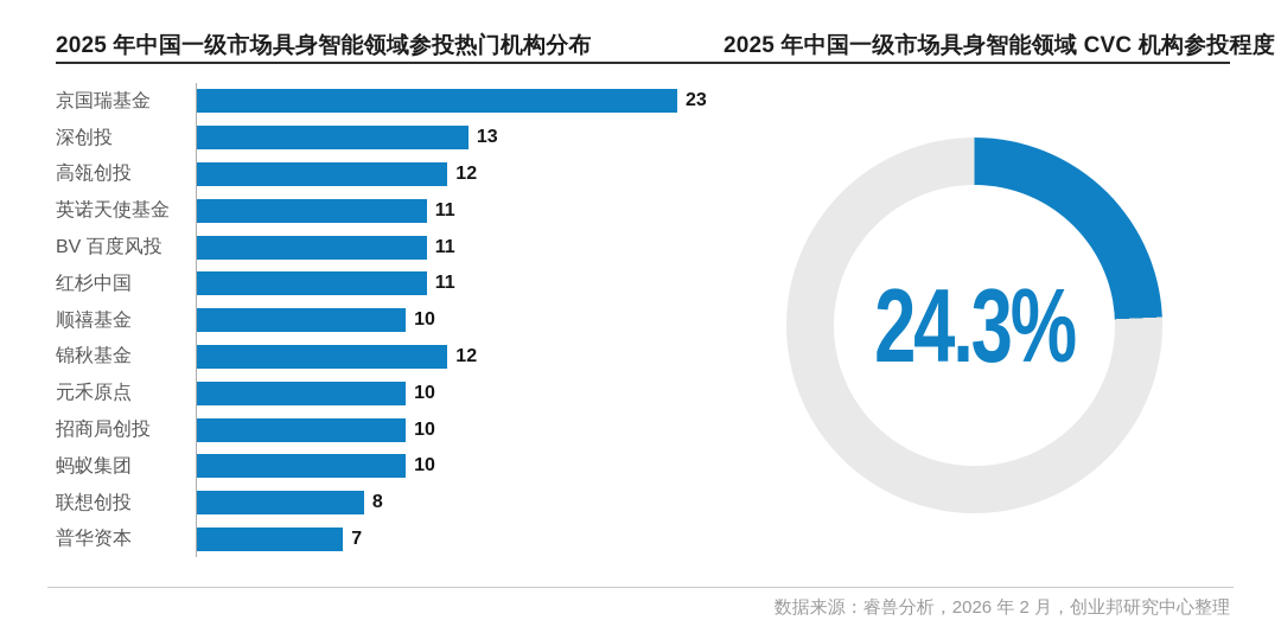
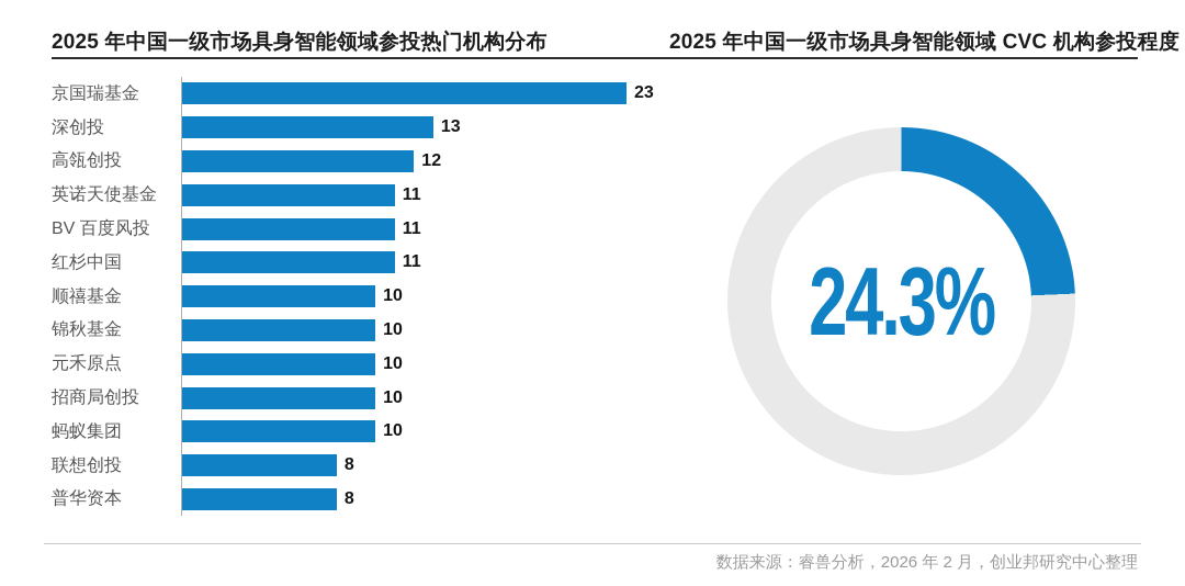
2025 年中国一级市场具身智能领域参投热门机构分布/锦秋基金: 12 -> 10
2025 年中国一级市场具身智能领域参投热门机构分布/普华资本: 7 -> 8
